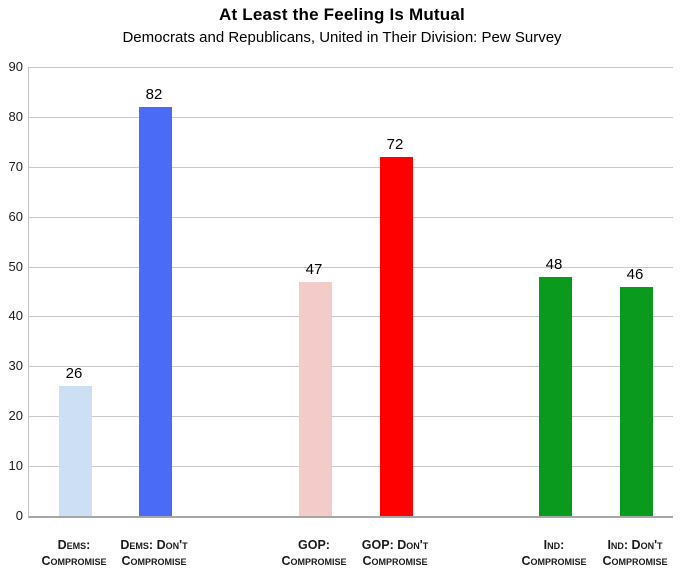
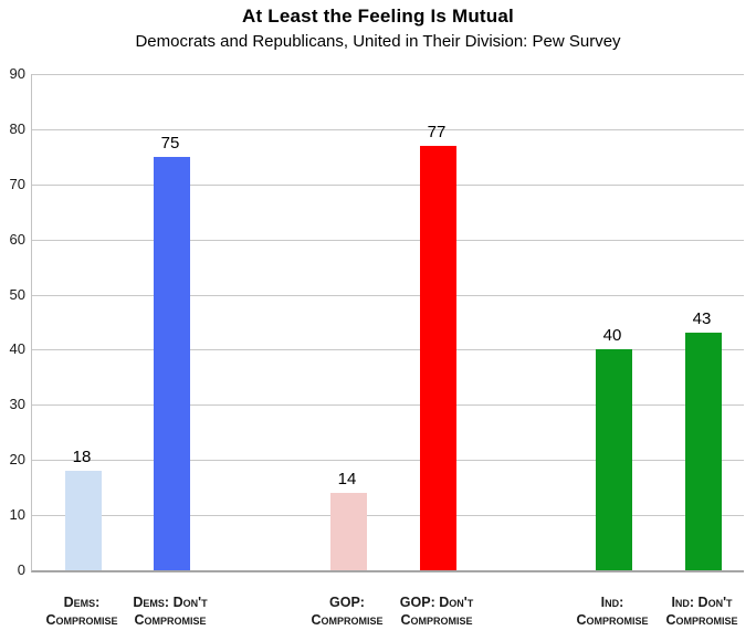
Dems: Compromise: 26 -> 18
Dems: Don't Compromise: 82 -> 75
GOP: Compromise: 47 -> 14
GOP: Don't Compromise: 72 -> 77
Ind: Compromise: 48 -> 40
Ind: Don't Compromise: 46 -> 43
